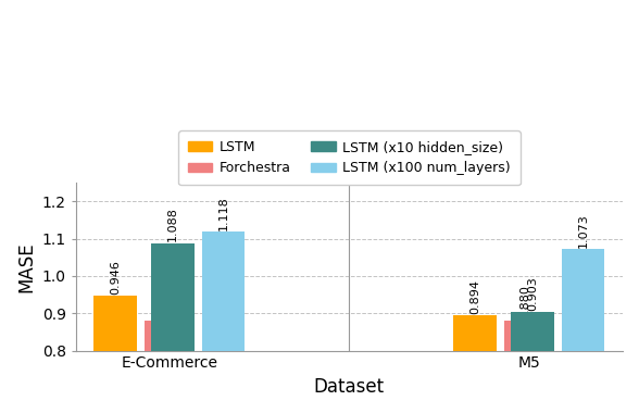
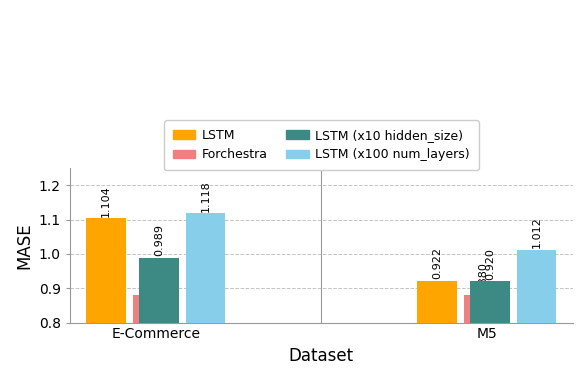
LSTM/E-Commerce: 0.946 -> 1.104
LSTM (x10 hidden_size)/E-Commerce: 1.088 -> 0.989
LSTM/M5: 0.894 -> 0.922
LSTM (x10 hidden_size)/M5: 0.903 -> 0.920
LSTM (x100 num_layers)/M5: 1.073 -> 1.012
